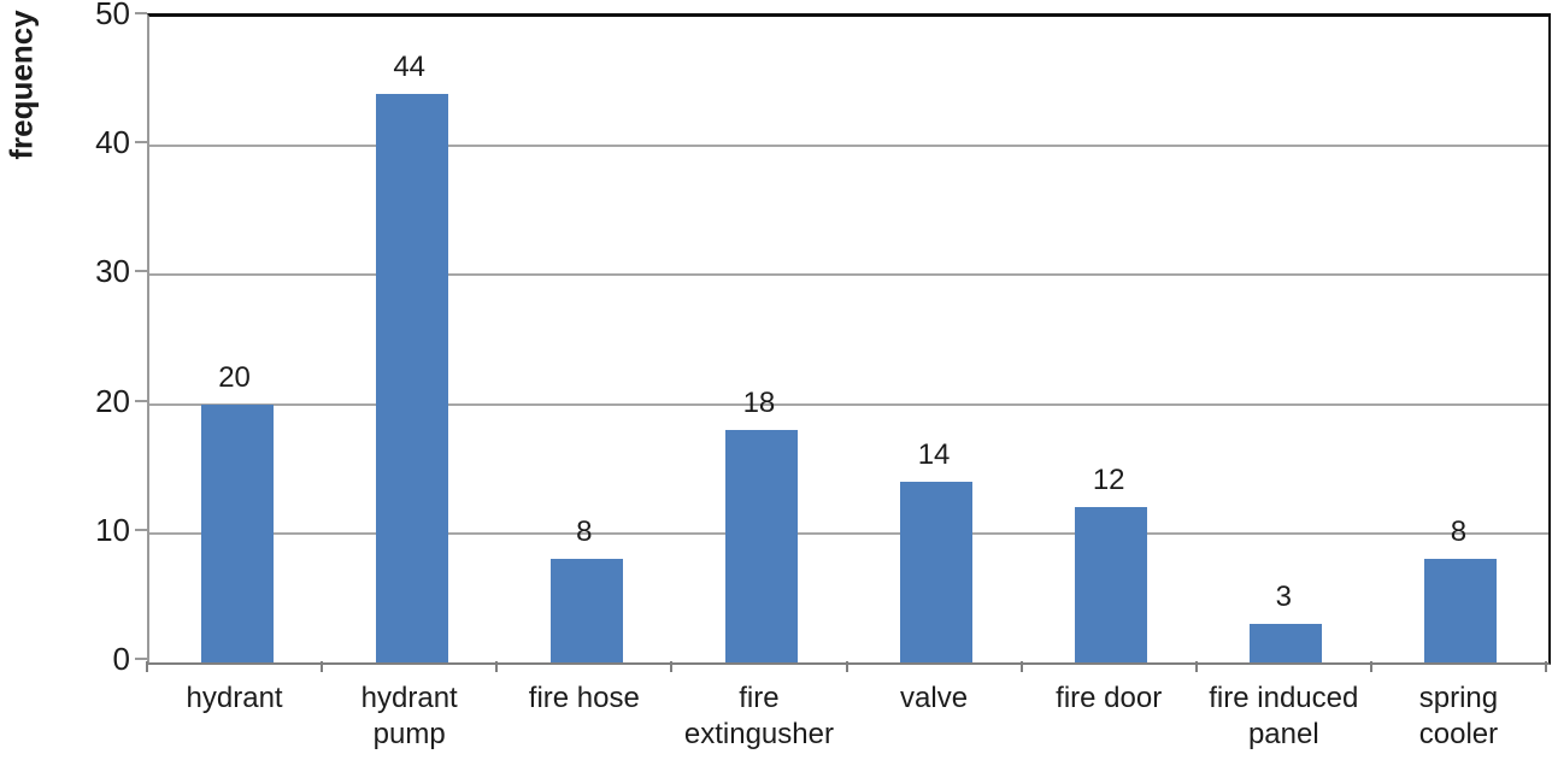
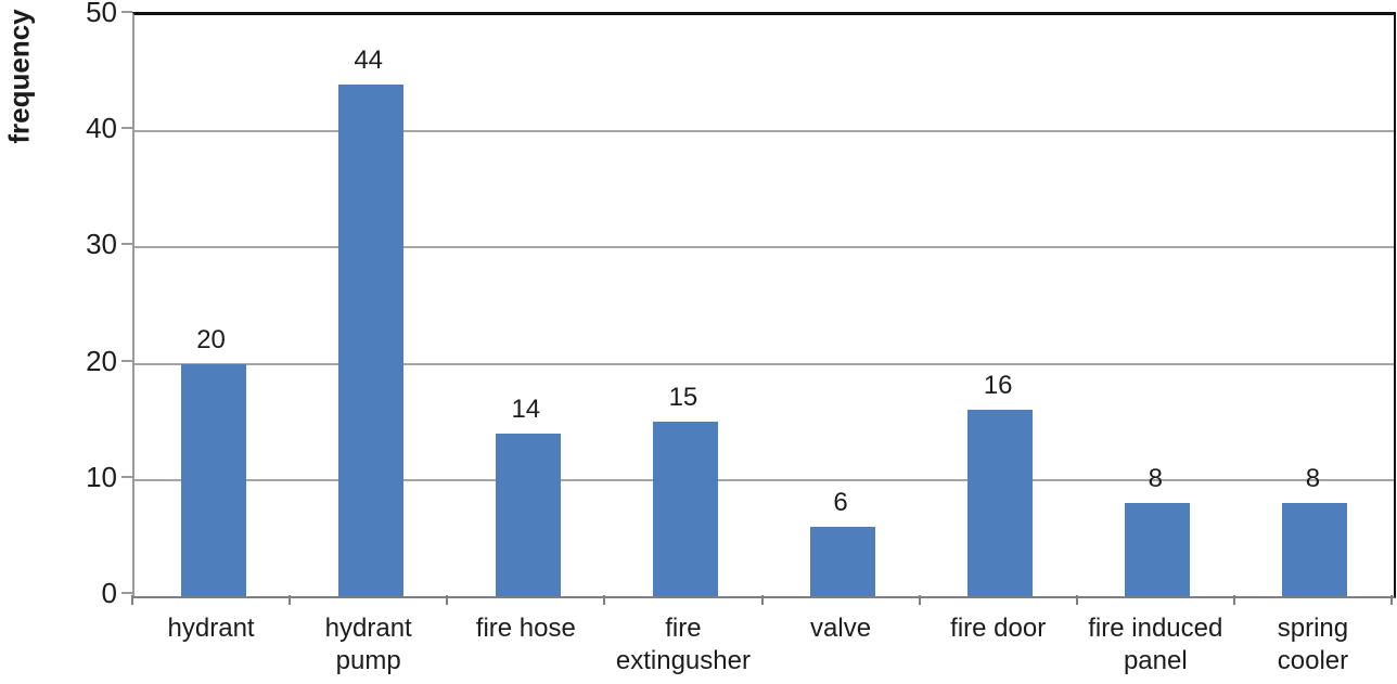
fire hose: 8 -> 14
fire extingusher: 18 -> 15
valve: 14 -> 6
fire door: 12 -> 16
fire induced panel: 3 -> 8
